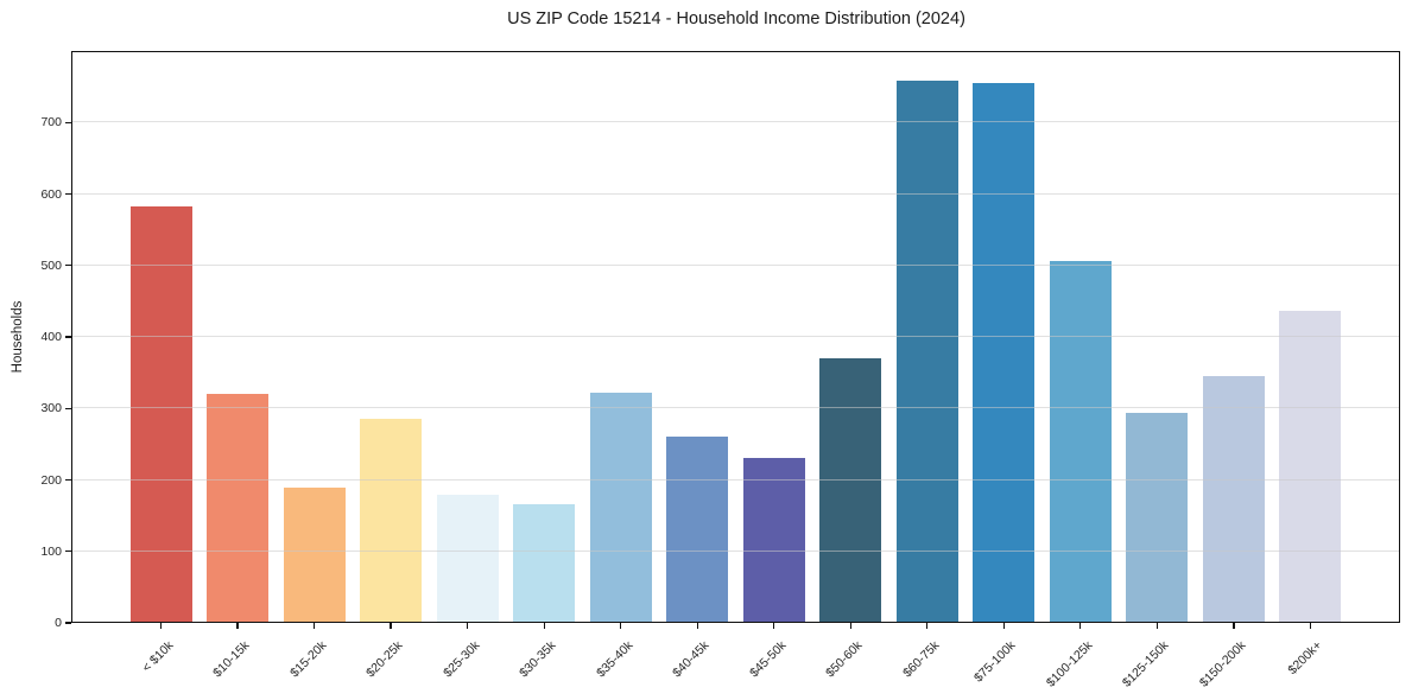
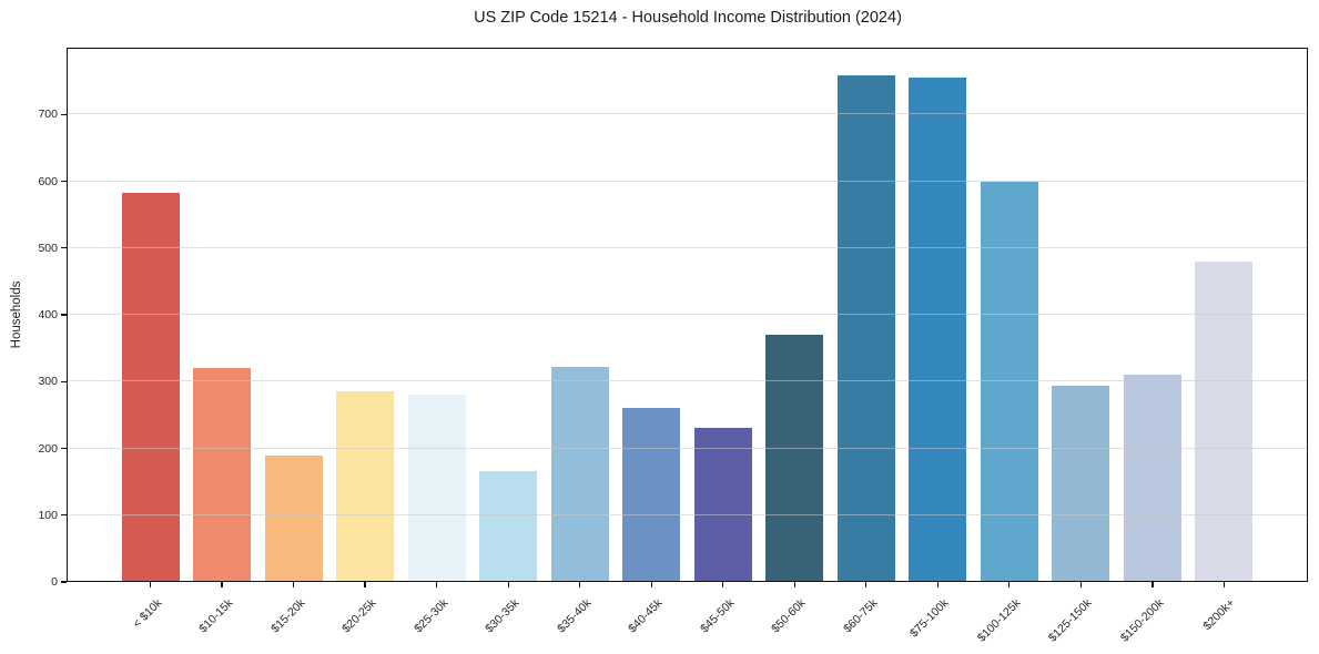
$25-30k: 180 -> 280
$100-125k: 510 -> 600
$150-200k: 350 -> 310
$200k+: 440 -> 480
